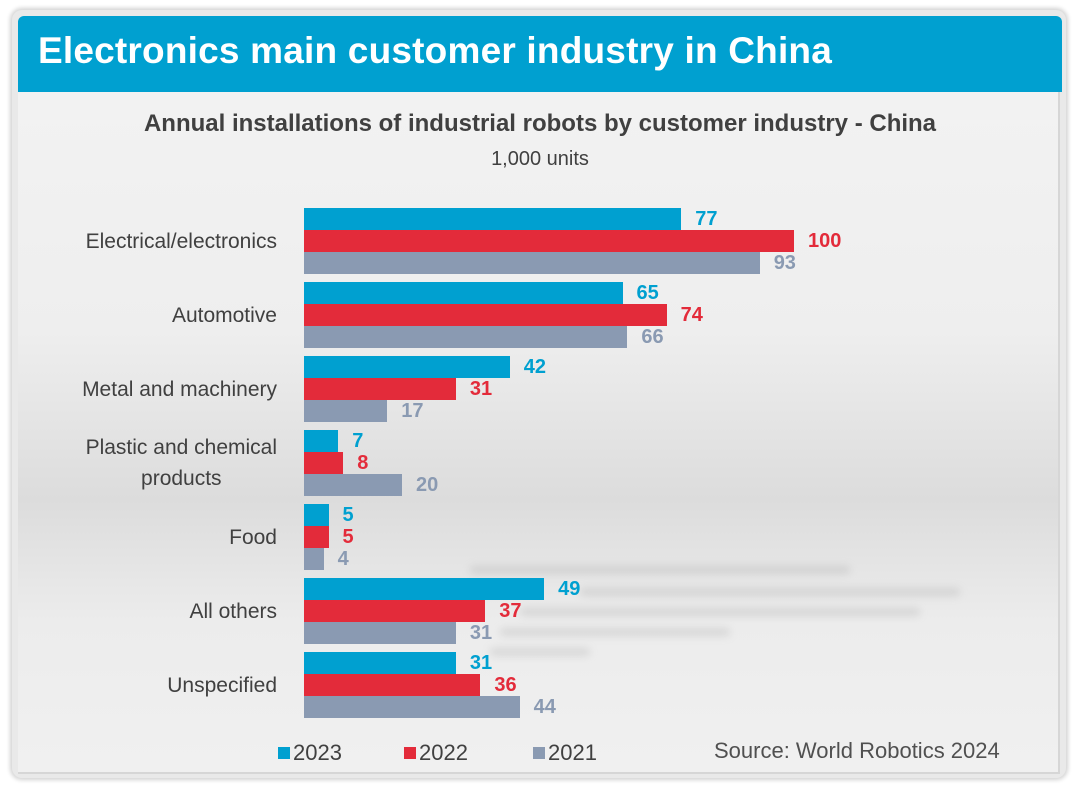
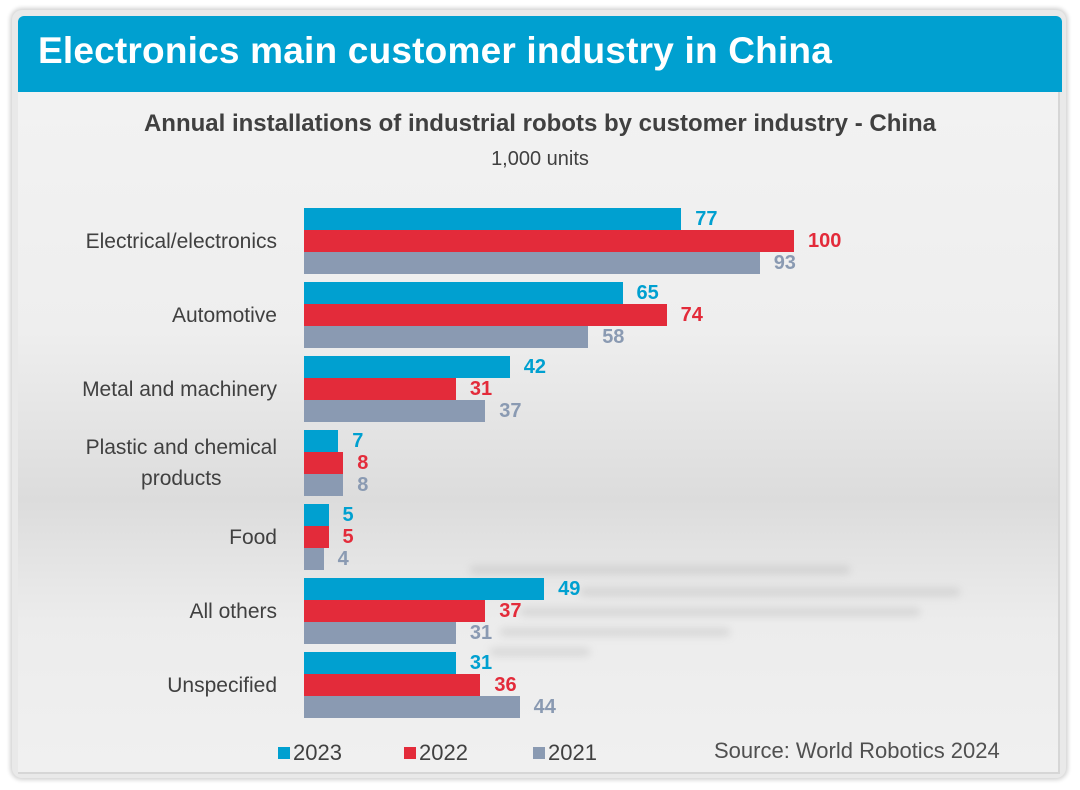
2021/Automotive: 66 -> 58
2021/Metal and machinery: 17 -> 37
2021/Plastic and chemical products: 20 -> 8
